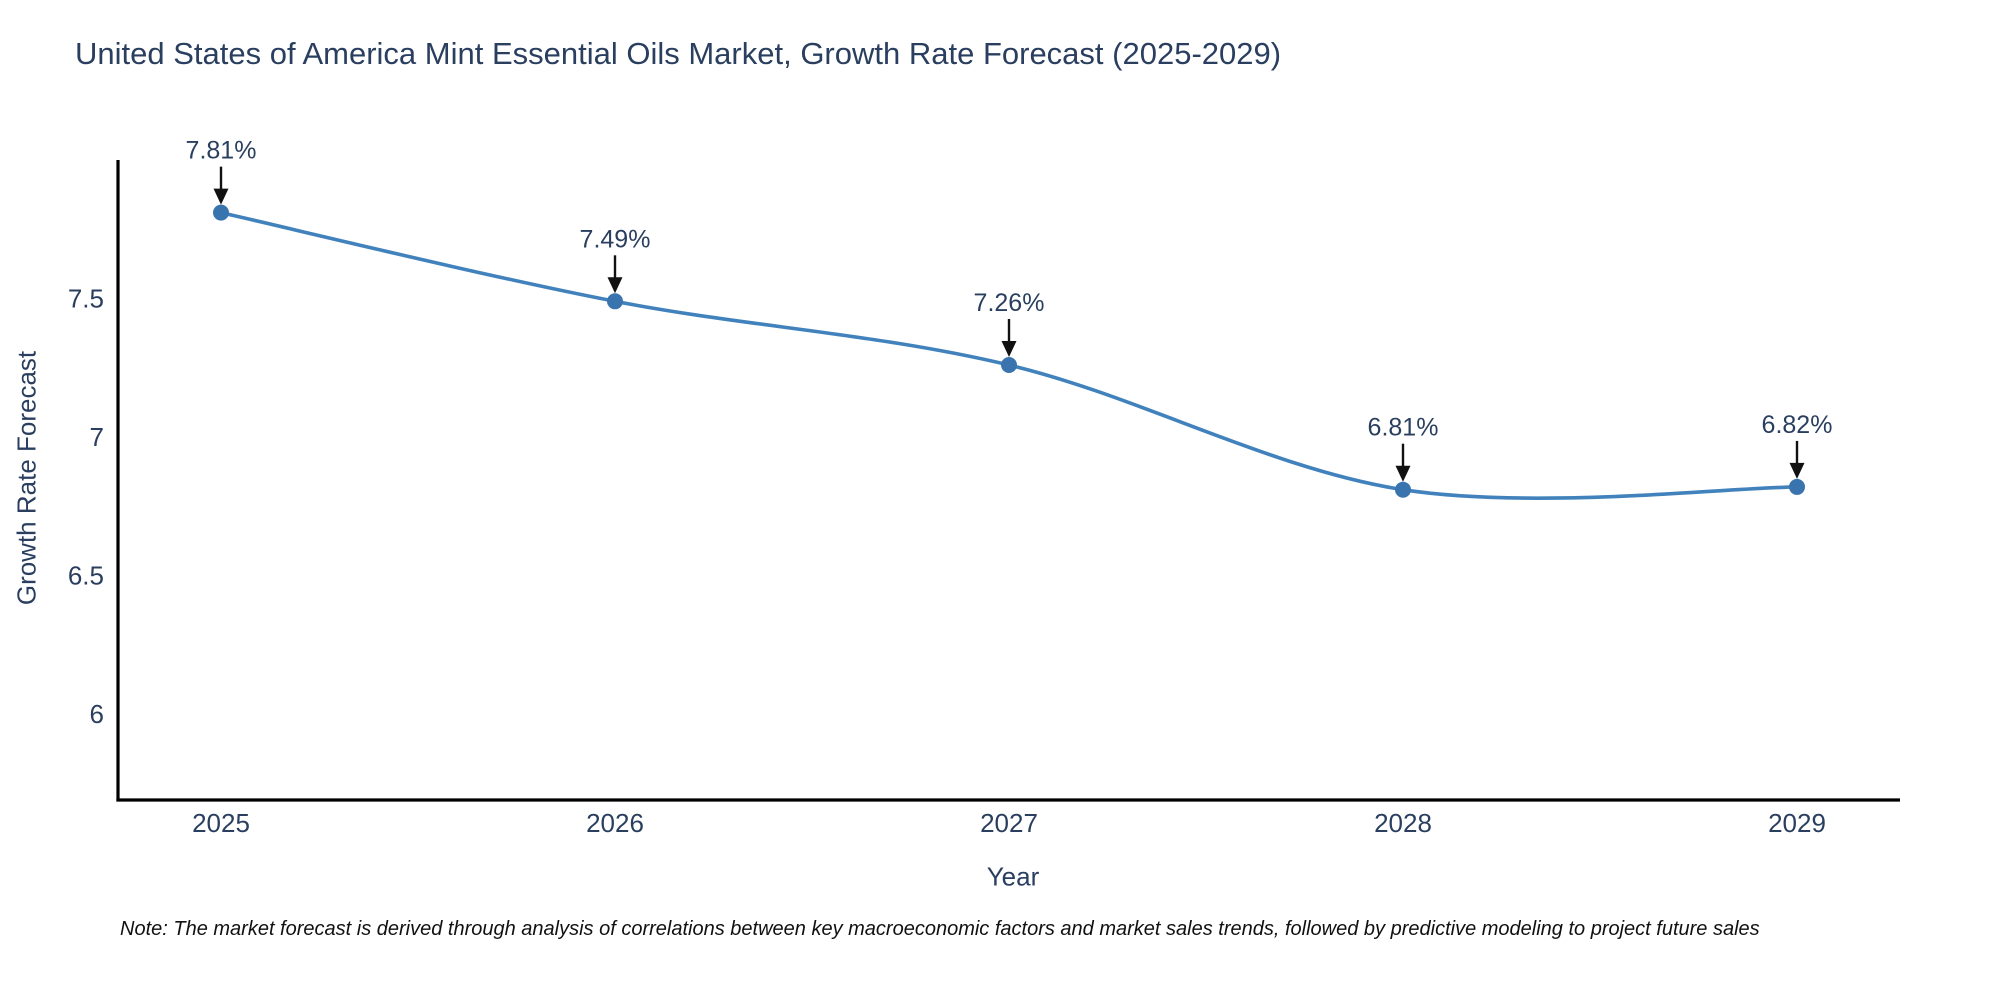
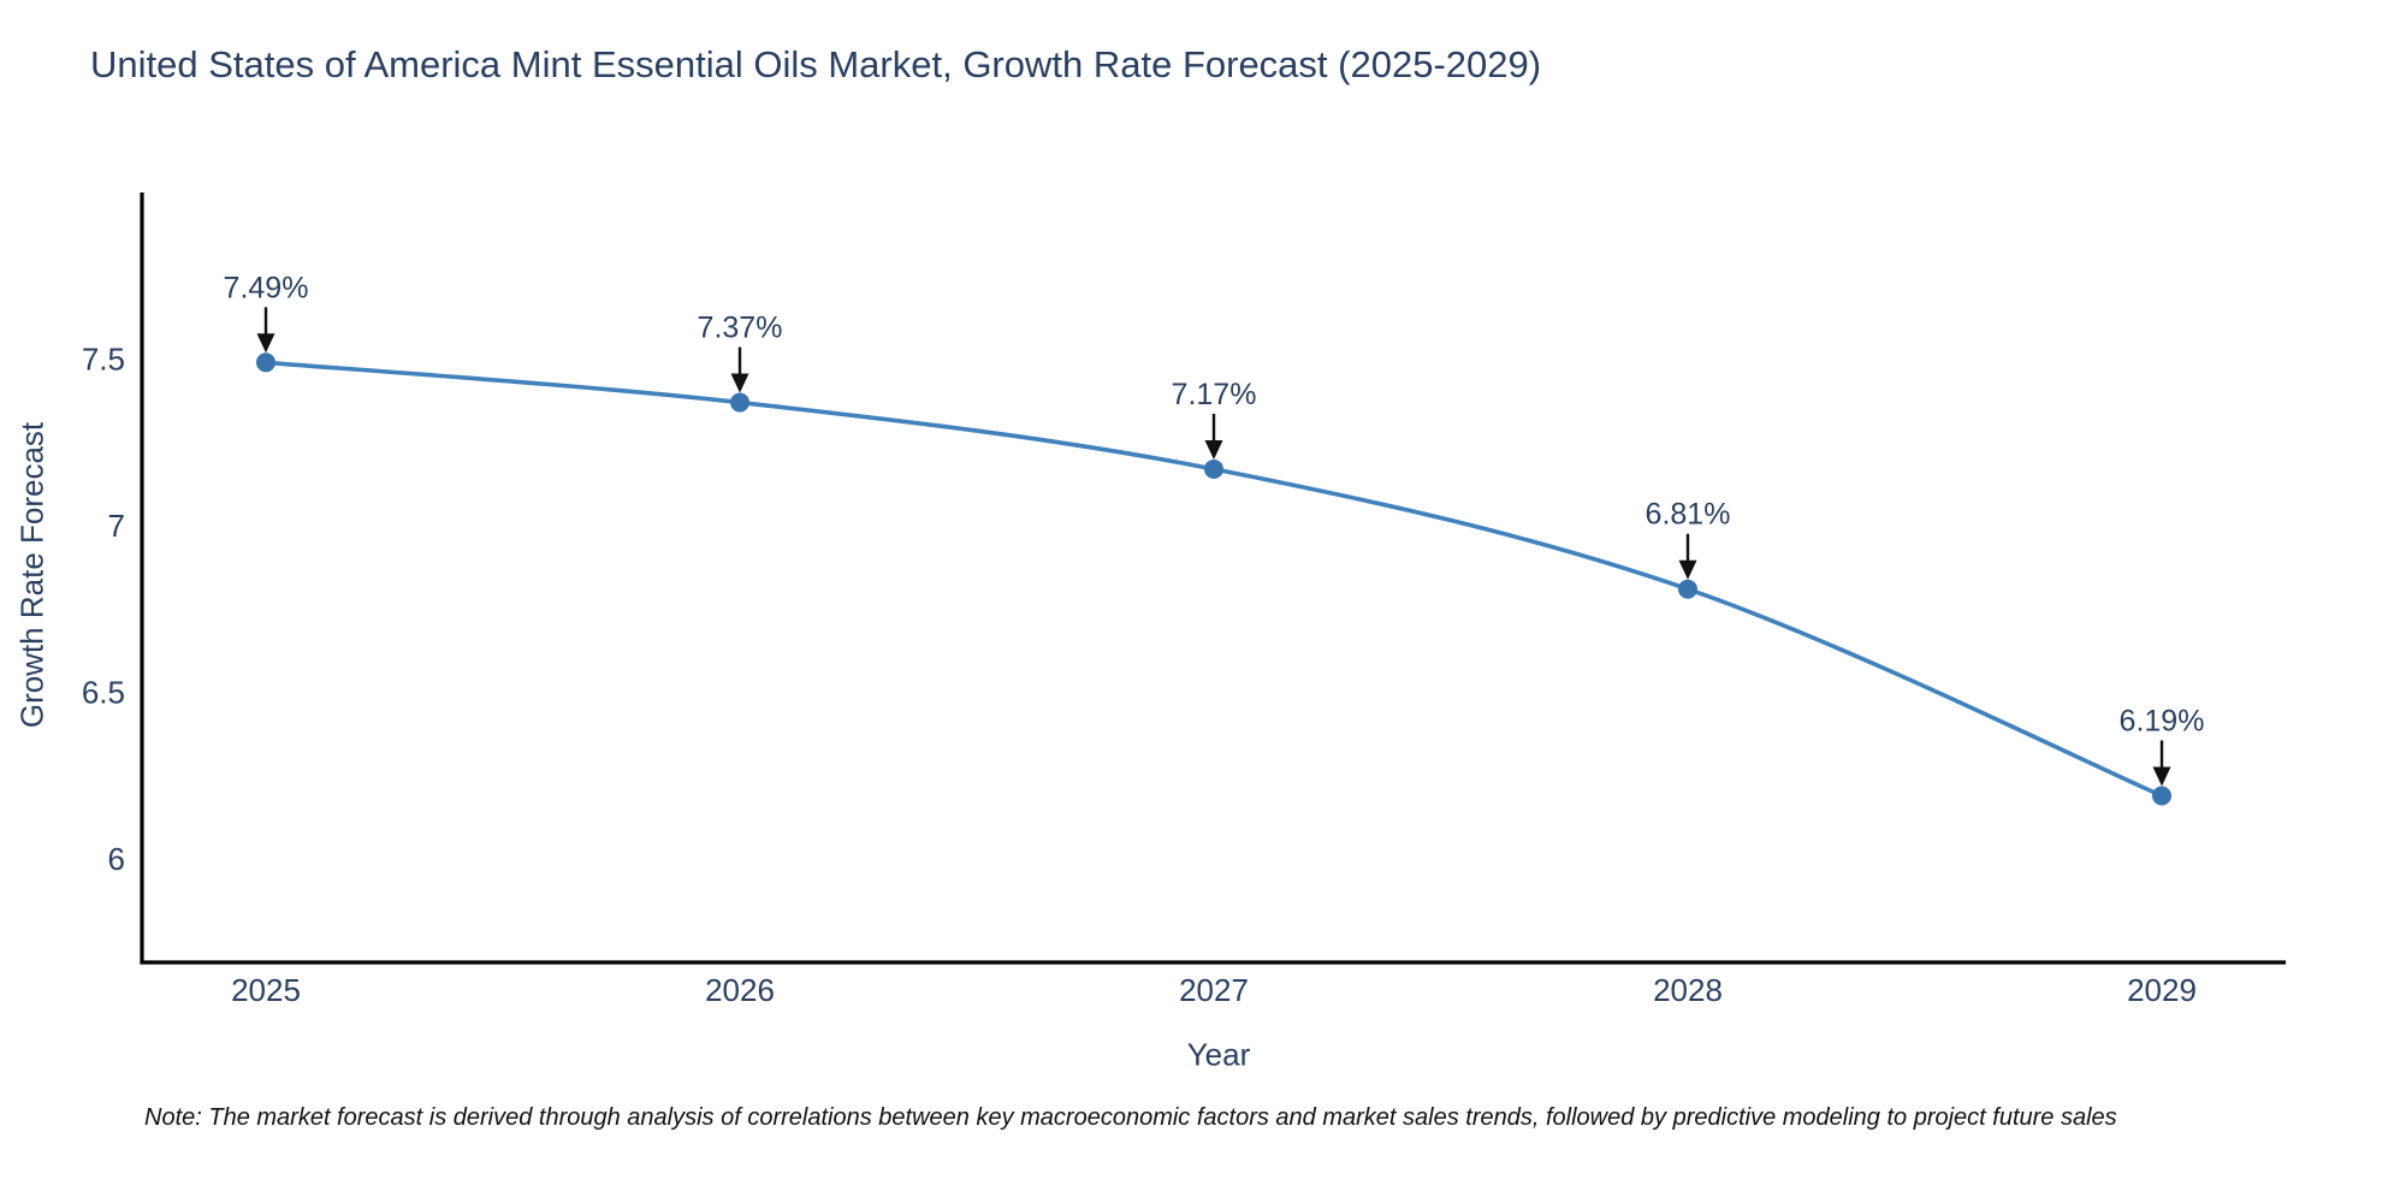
2025: 7.81% -> 7.49%
2026: 7.49% -> 7.37%
2027: 7.26% -> 7.17%
2029: 6.82% -> 6.19%
